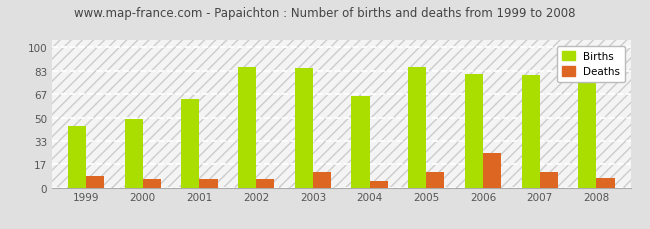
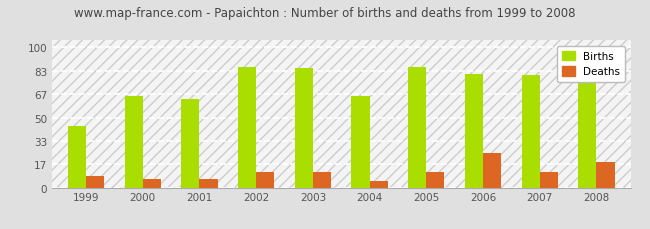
Births/2000: 49 -> 65
Deaths/2002: 6 -> 11
Deaths/2008: 7 -> 18
